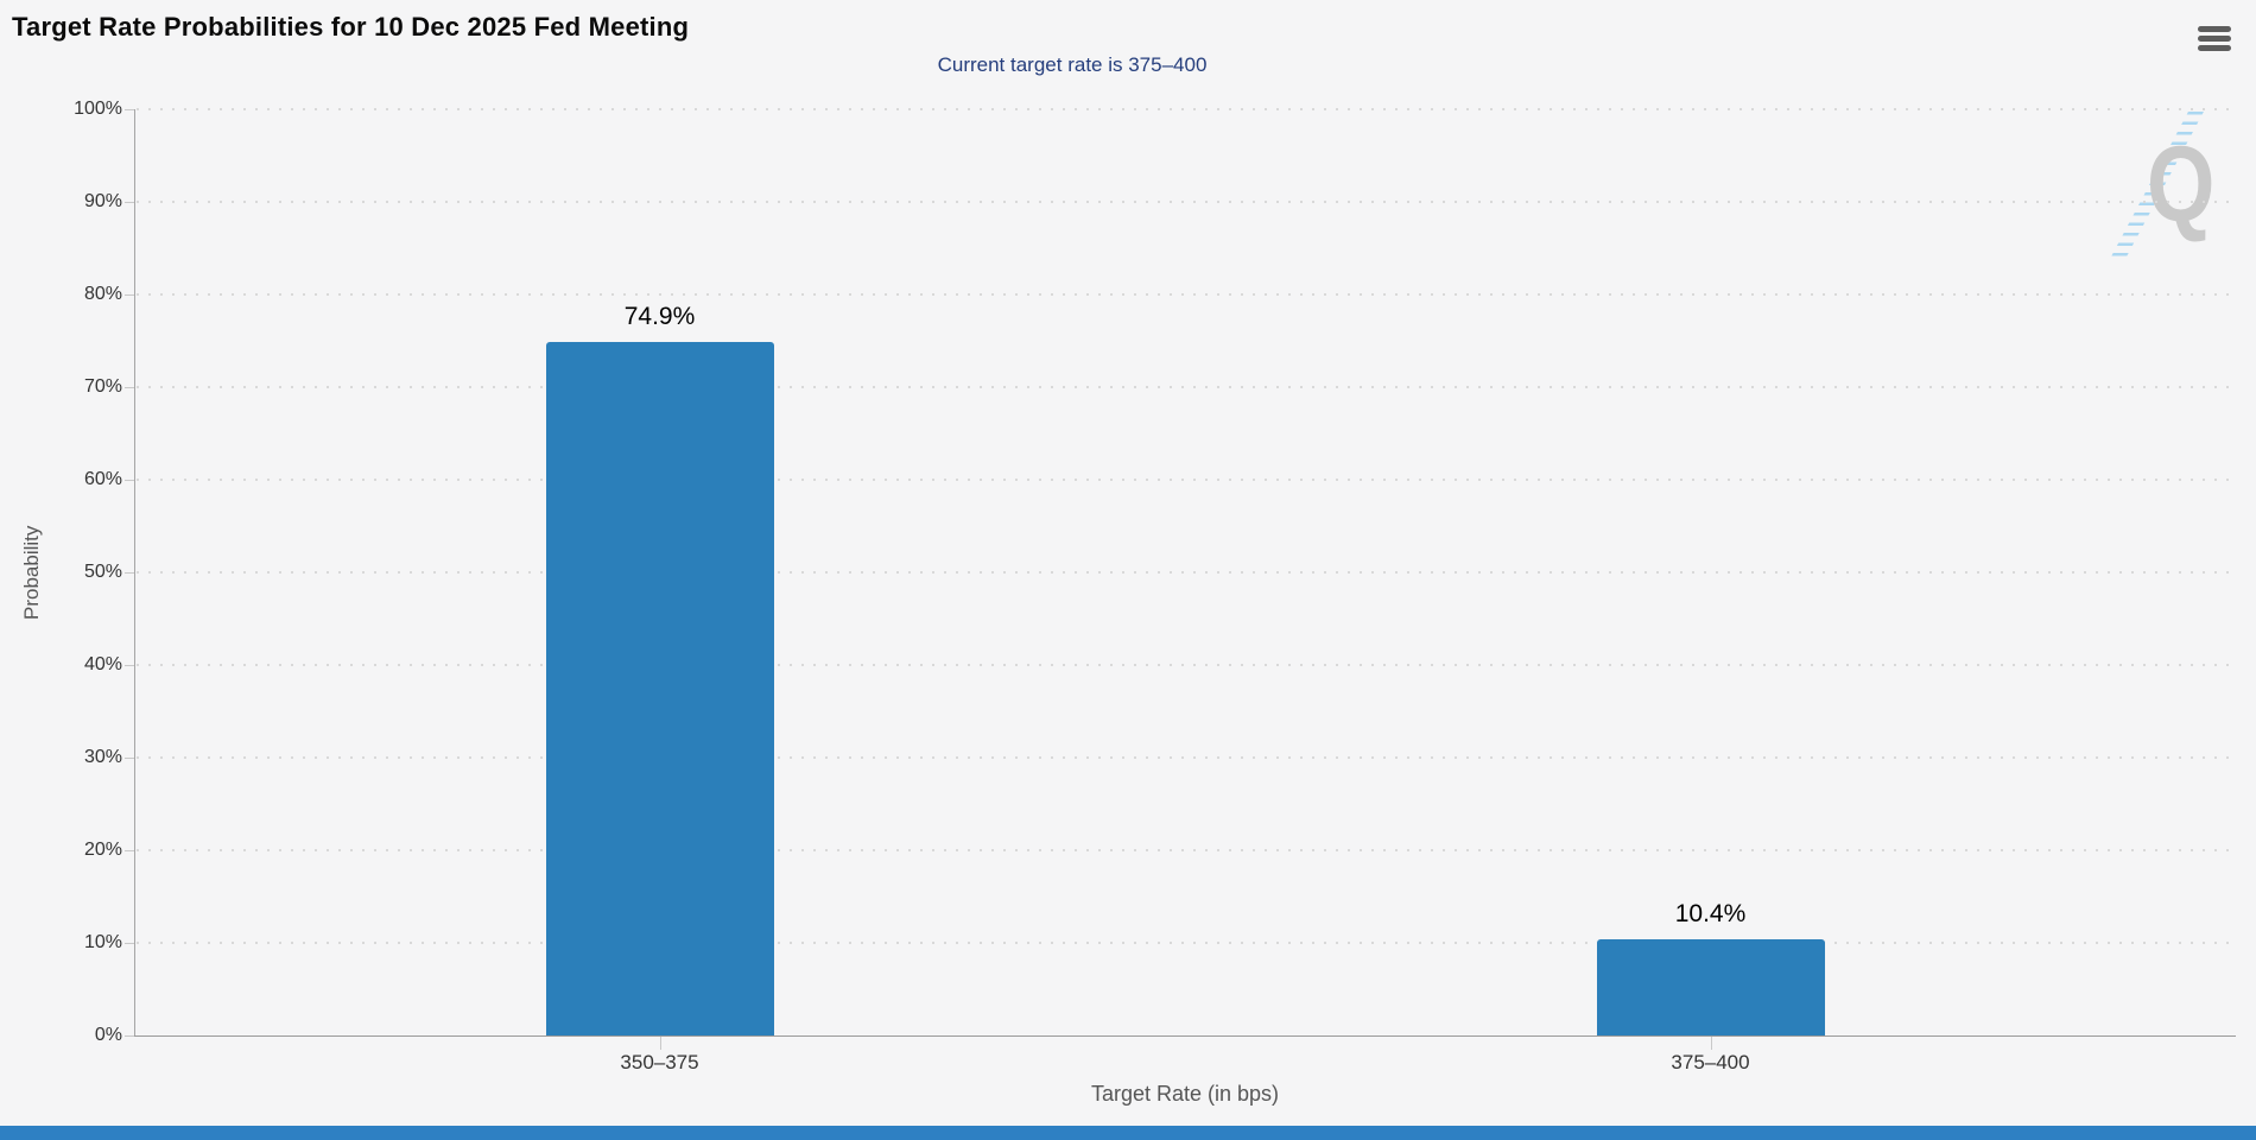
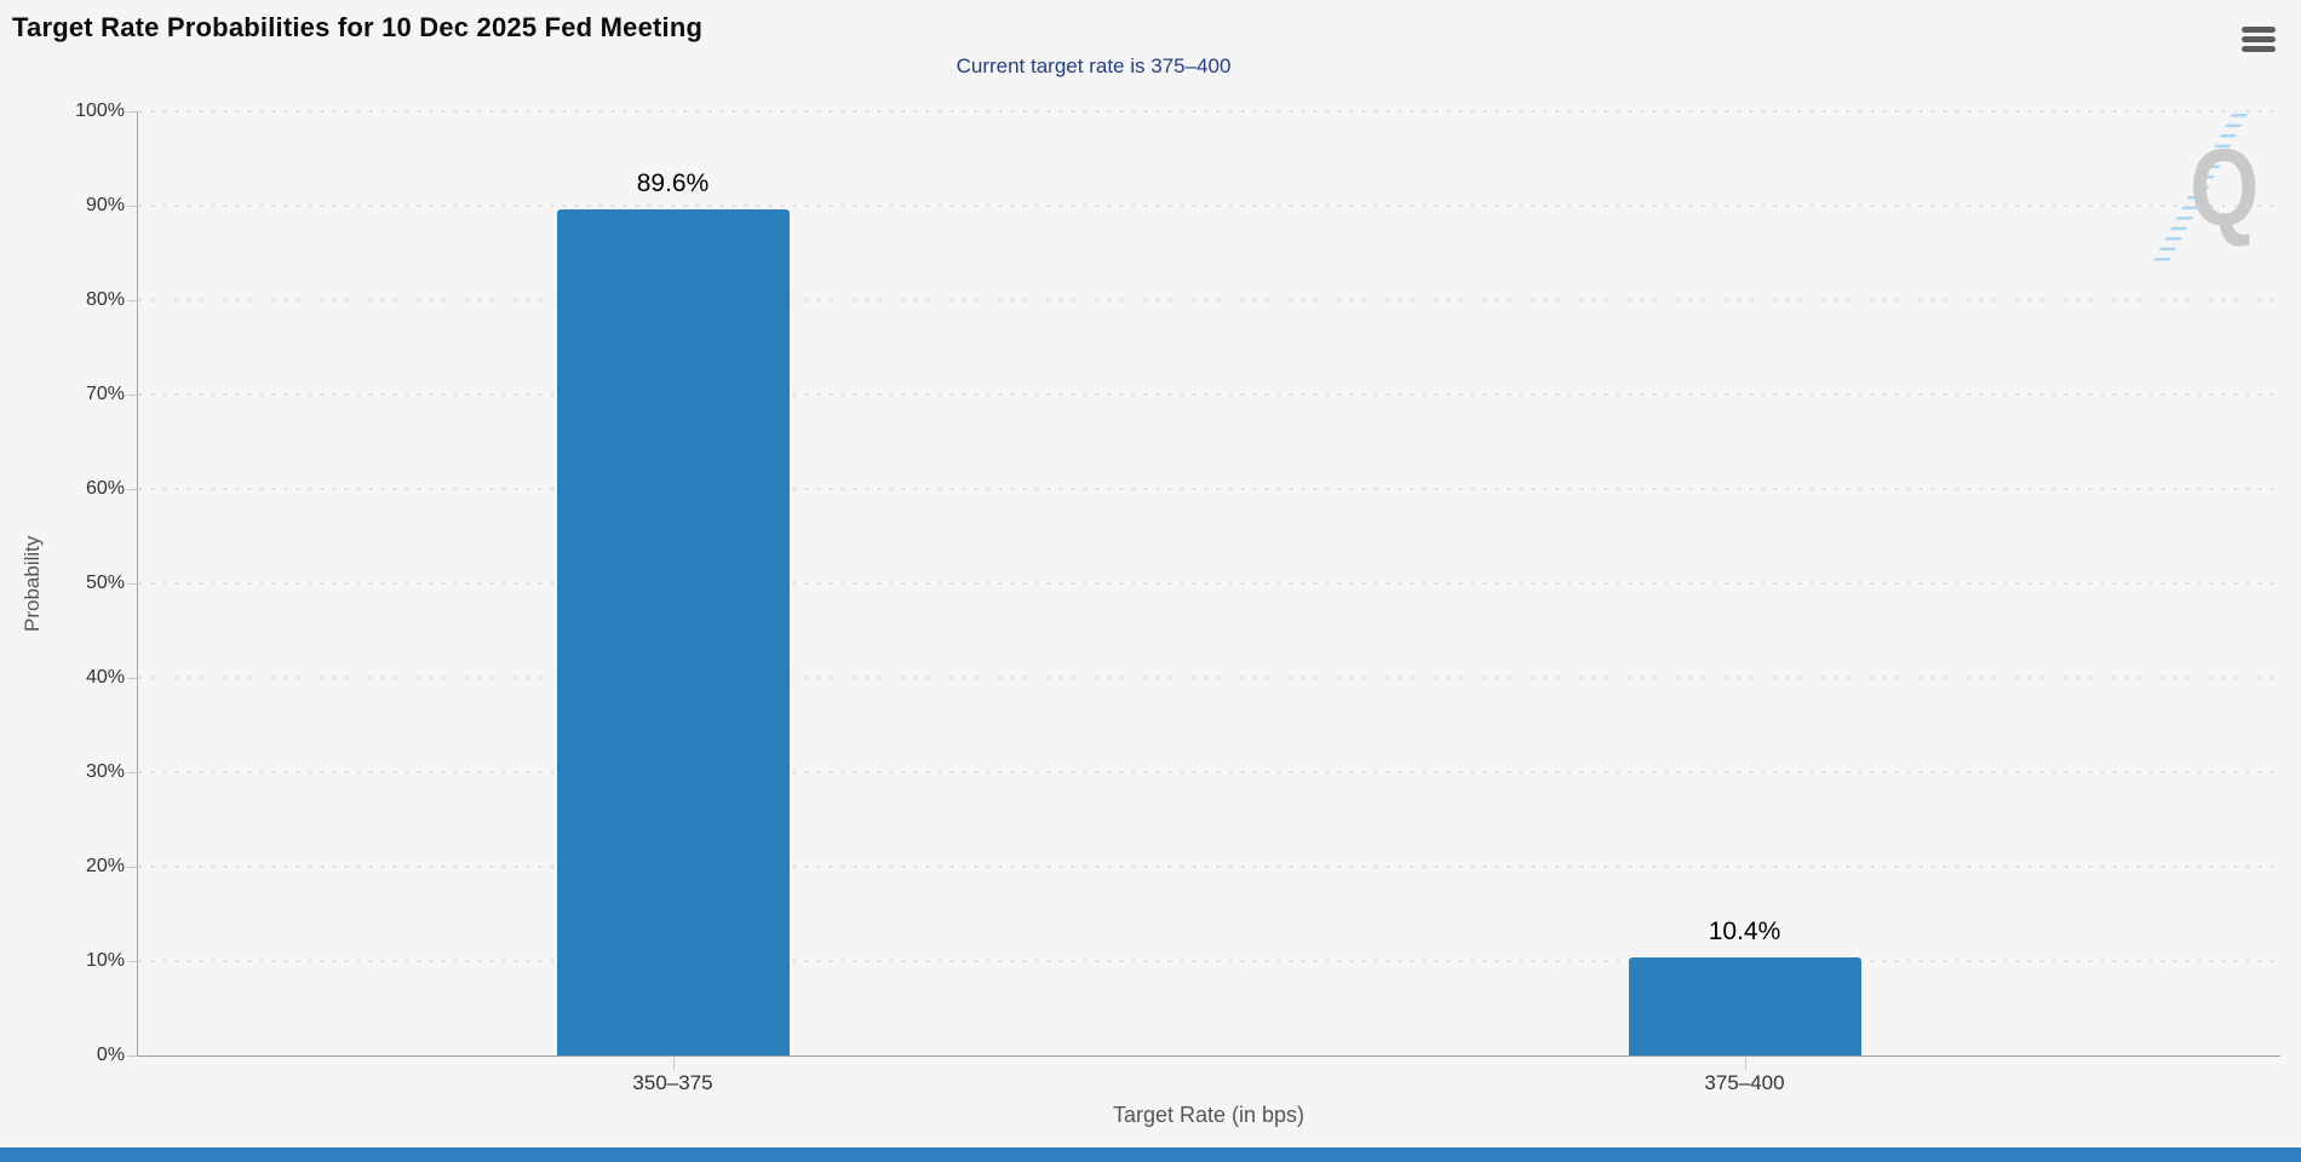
350–375: 74.9% -> 89.6%
